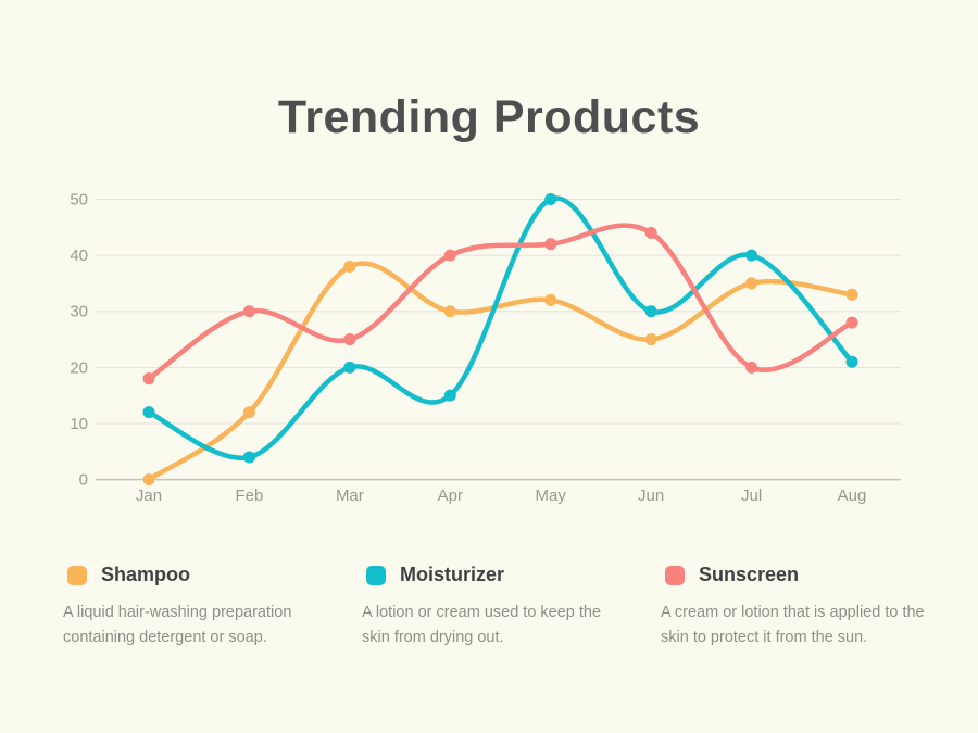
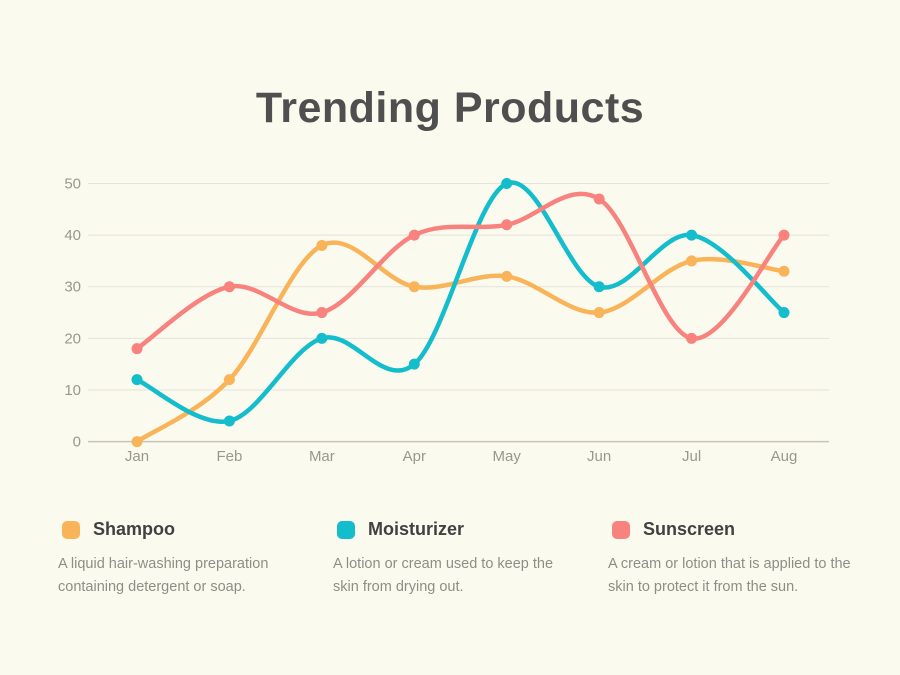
Sunscreen/Jun: 44 -> 47
Moisturizer/Aug: 21 -> 25
Sunscreen/Aug: 28 -> 40
